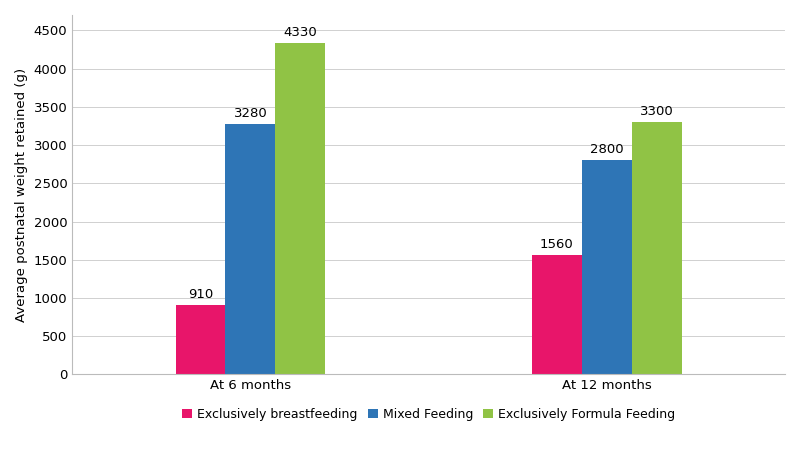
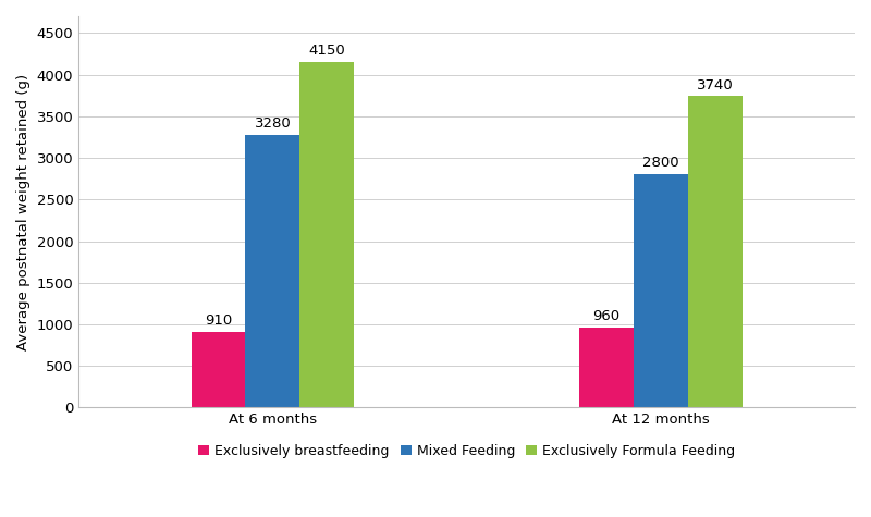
Exclusively Formula Feeding/At 6 months: 4330 -> 4150
Exclusively breastfeeding/At 12 months: 1560 -> 960
Exclusively Formula Feeding/At 12 months: 3300 -> 3740
